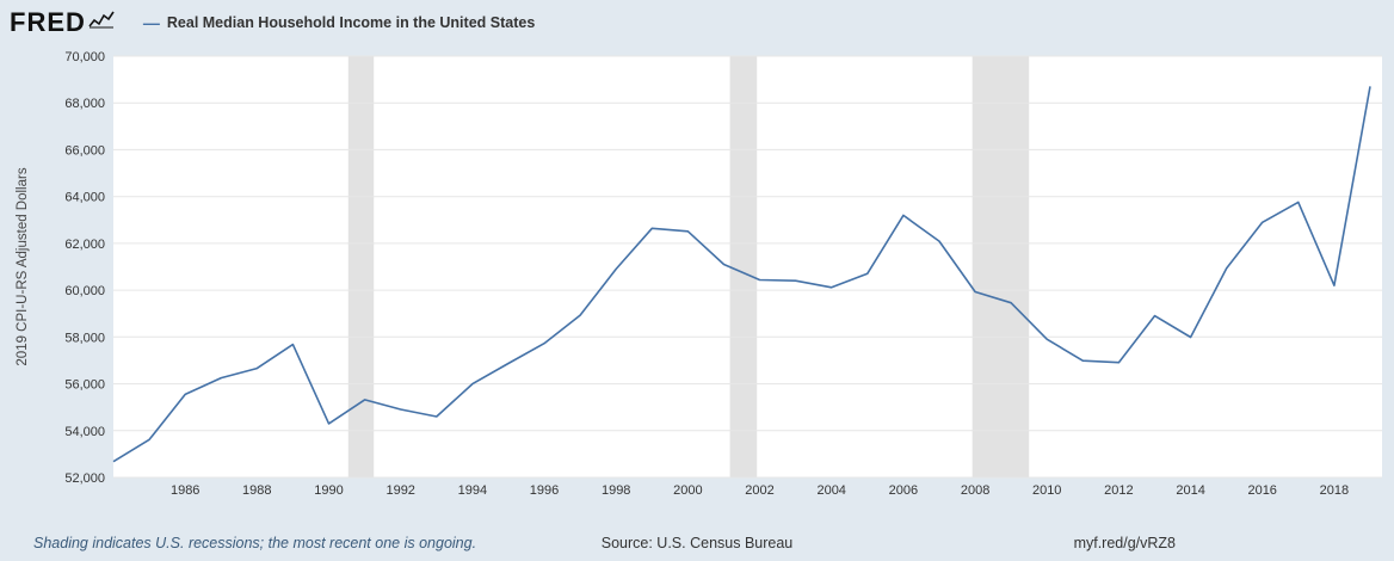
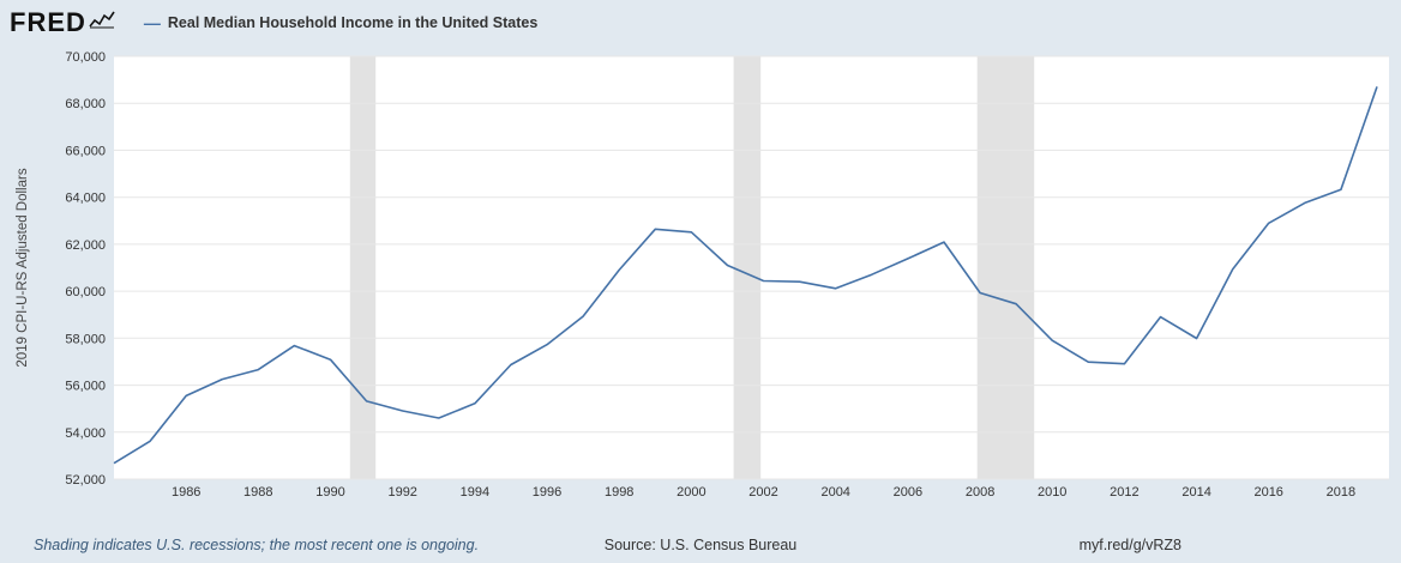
1990: 54300 -> 57100
1994: 56000 -> 55200
2006: 63200 -> 61400
2018: 60200 -> 64300
